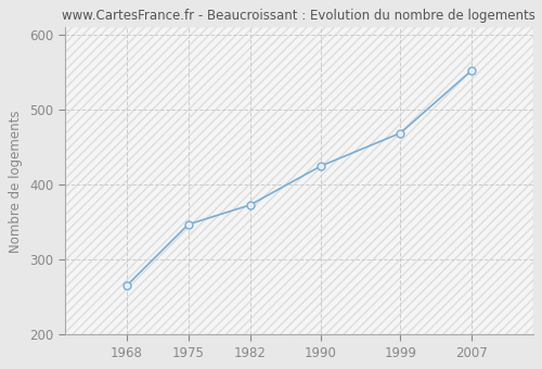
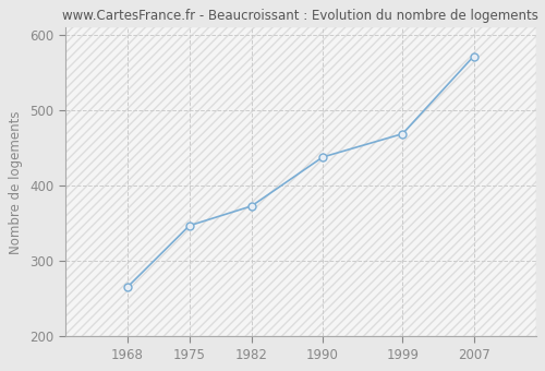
1990: 425 -> 438
2007: 552 -> 572
